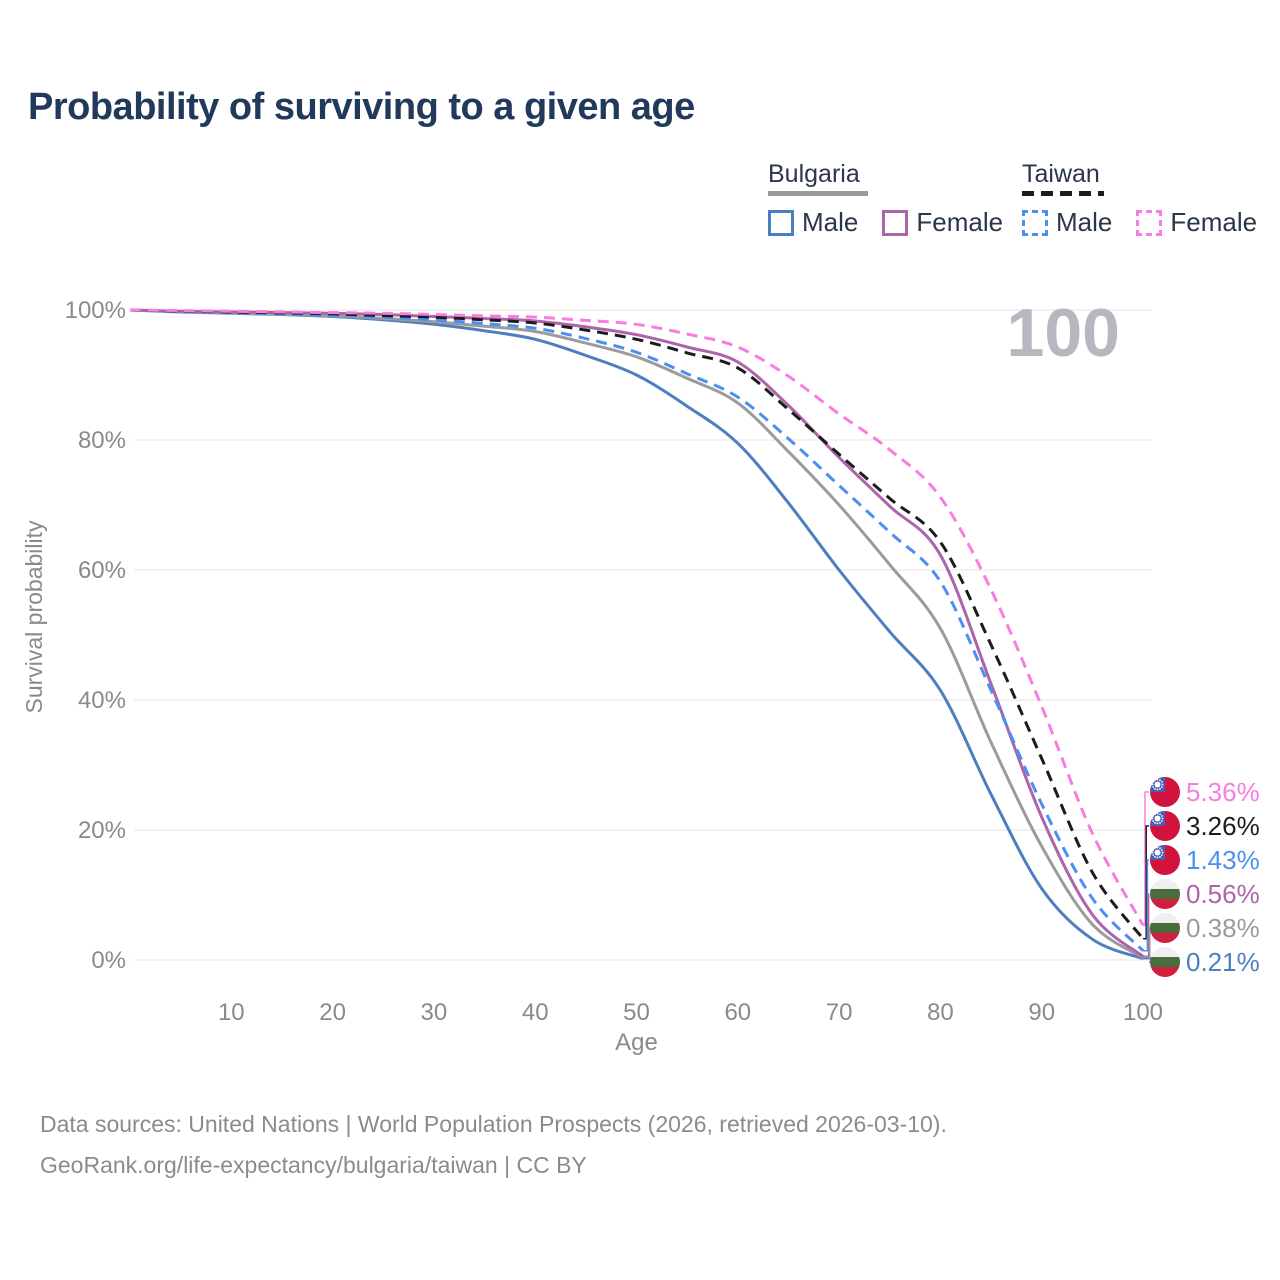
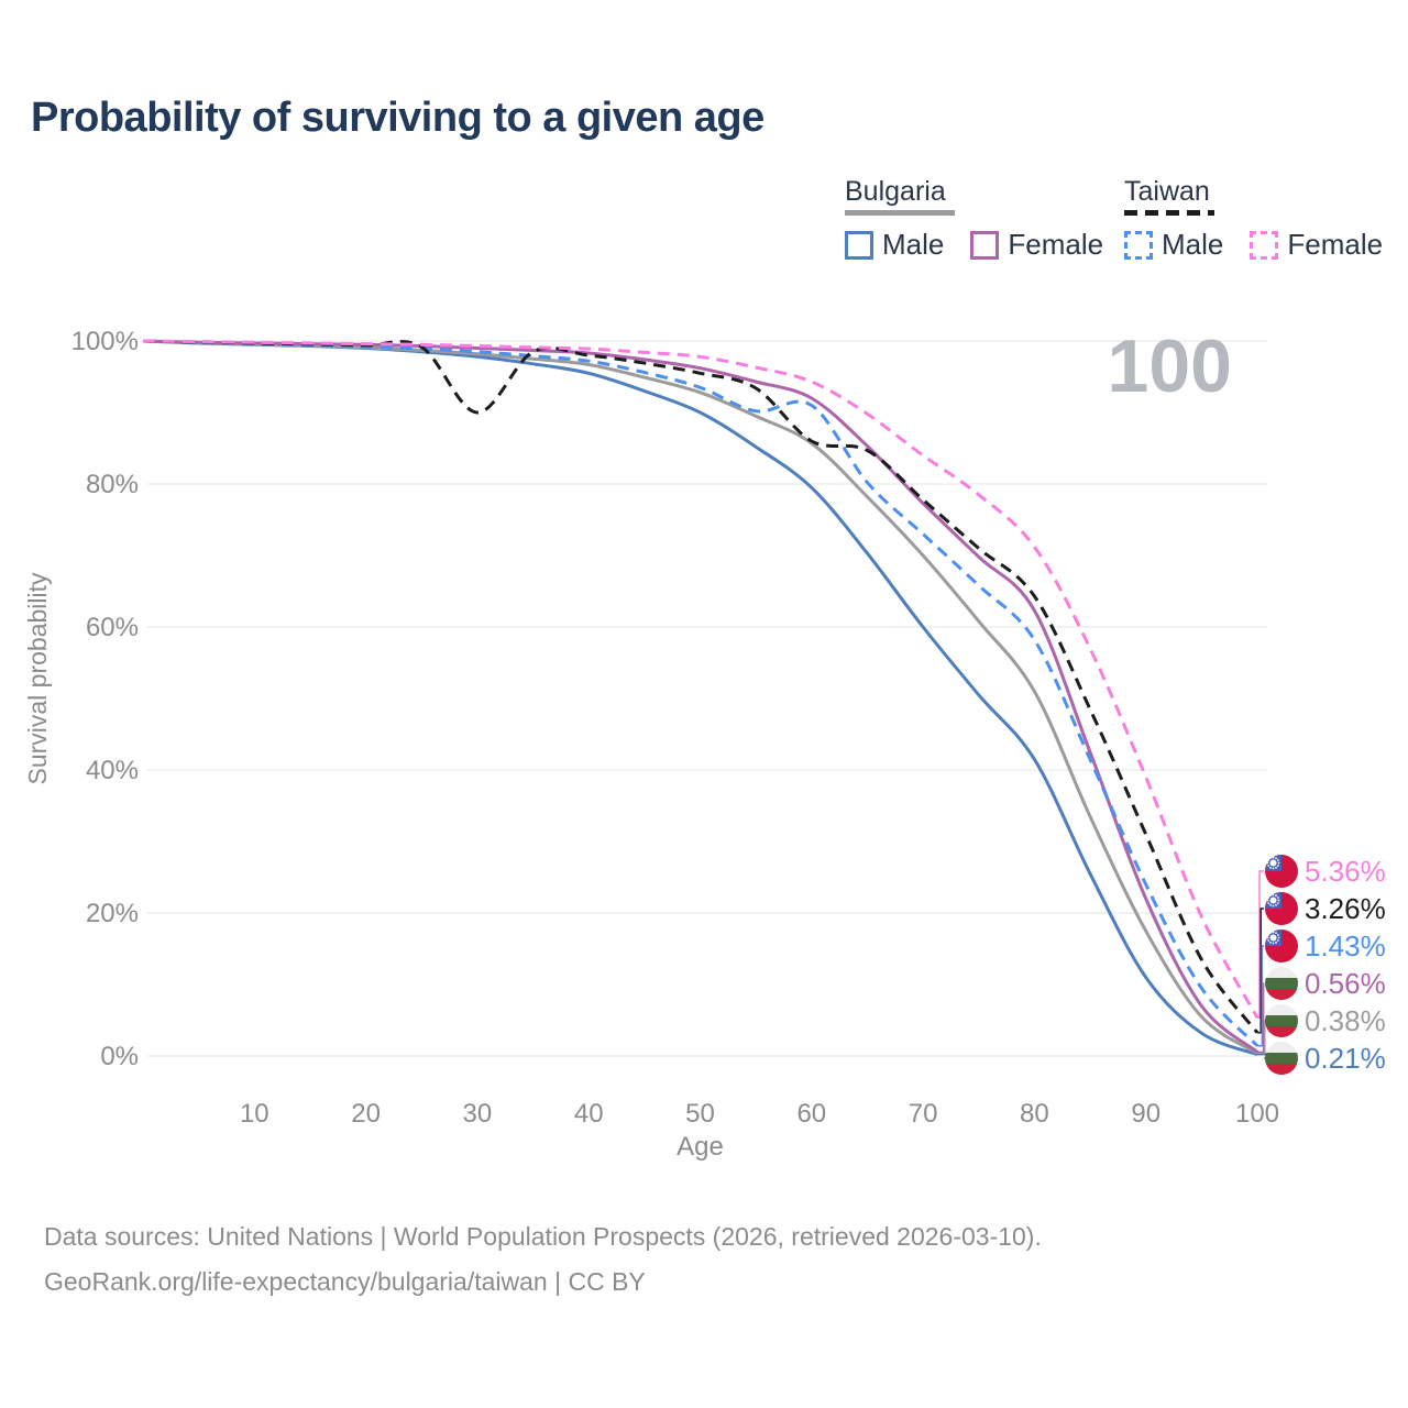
Taiwan/30: 99% -> 90%
Taiwan/60: 91% -> 86%
Taiwan Male/60: 87% -> 91%
